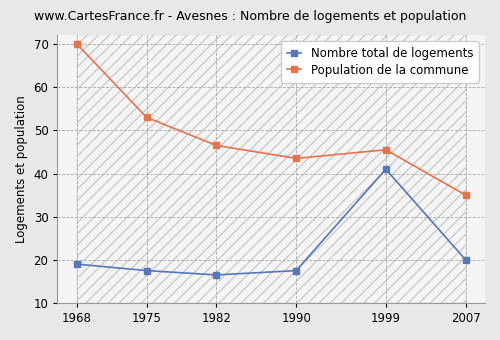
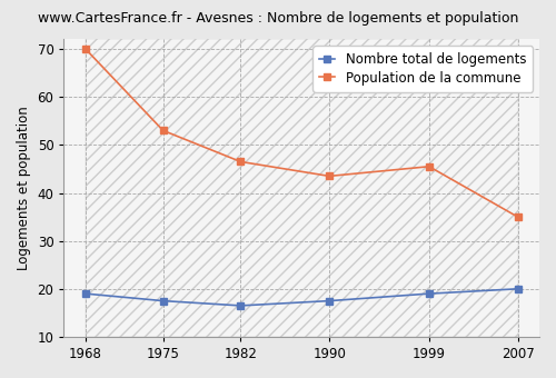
Nombre total de logements/1999: 41.0 -> 19.0
